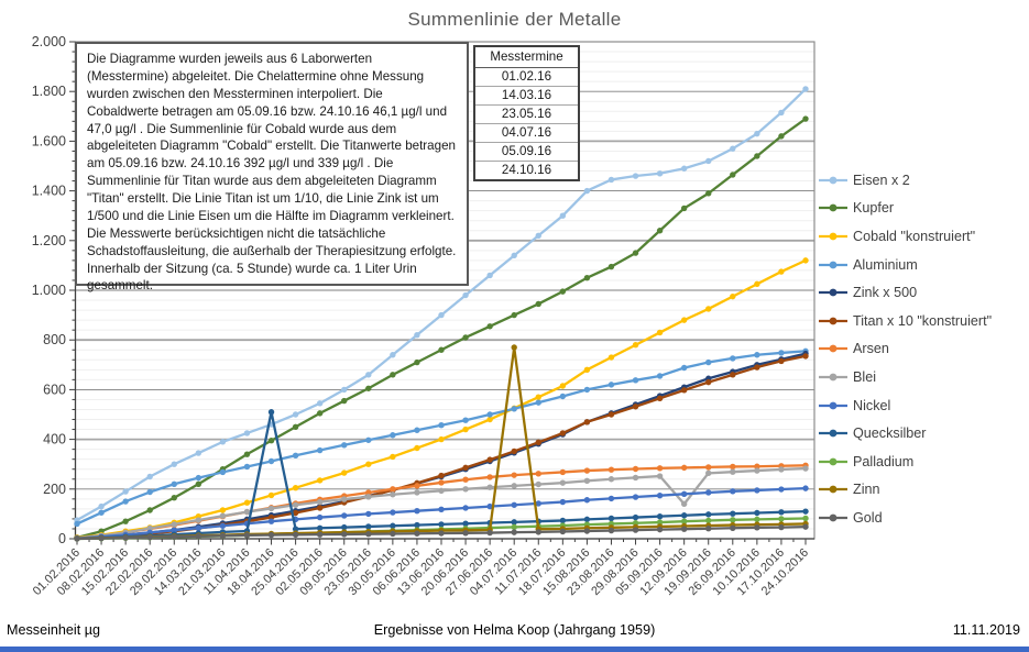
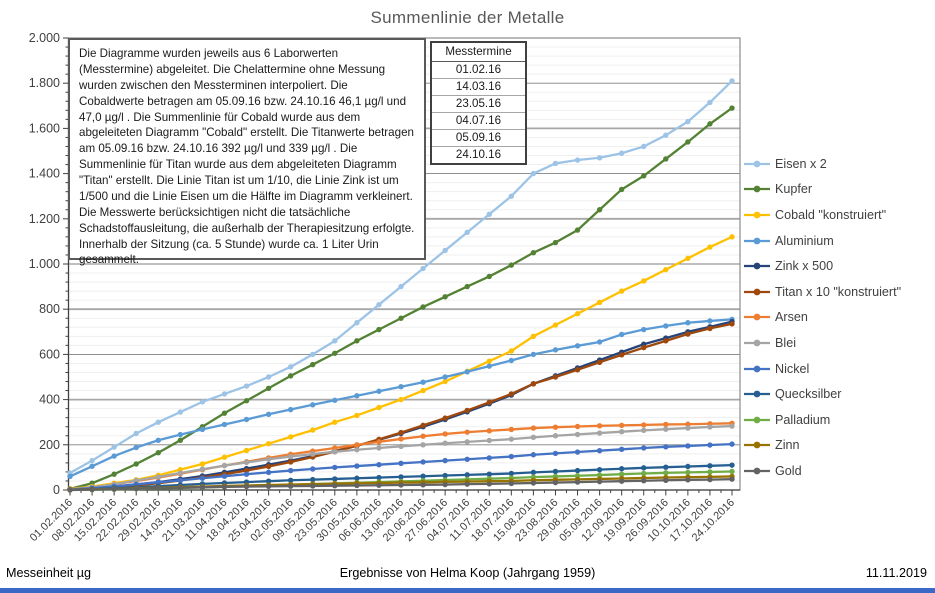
Quecksilber/18.04.2016: 510 -> 40
Zinn/04.07.2016: 770 -> 40
Blei/12.09.2016: 140 -> 260
